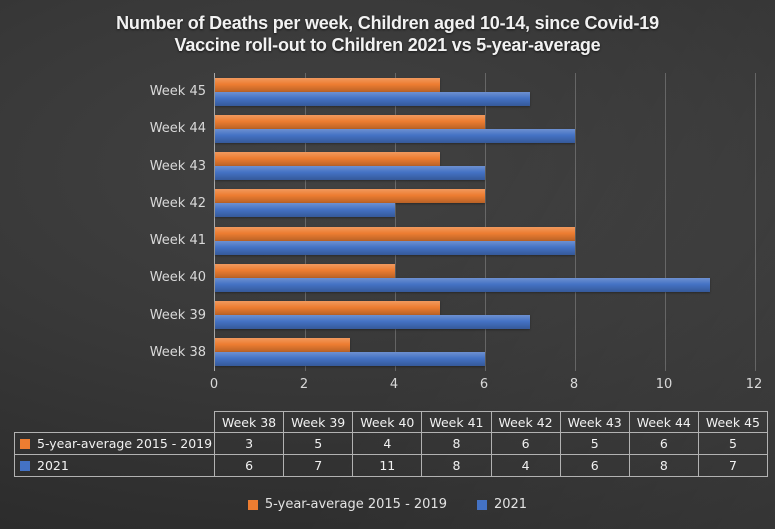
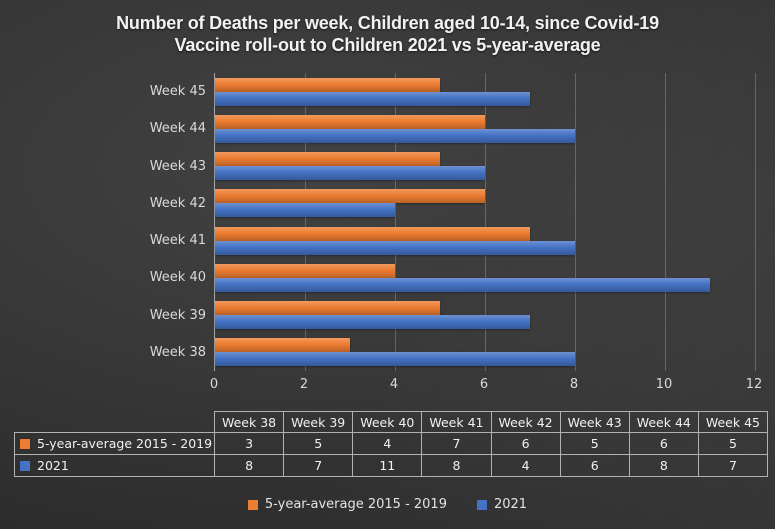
2021/Week 38: 6 -> 8
5-year-average 2015 - 2019/Week 41: 8 -> 7
